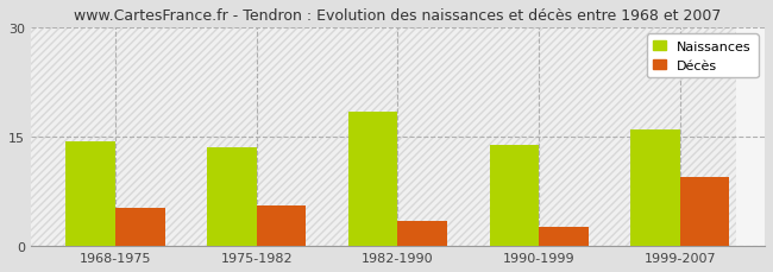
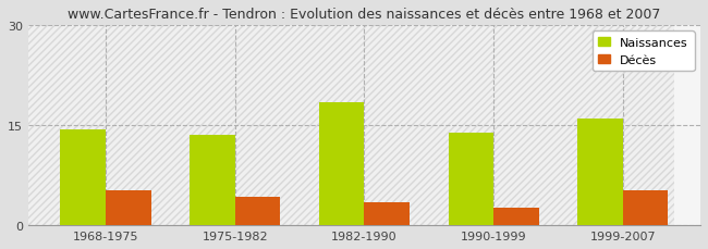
Décès/1975-1982: 5.6 -> 4.2
Décès/1999-2007: 9.4 -> 5.2
